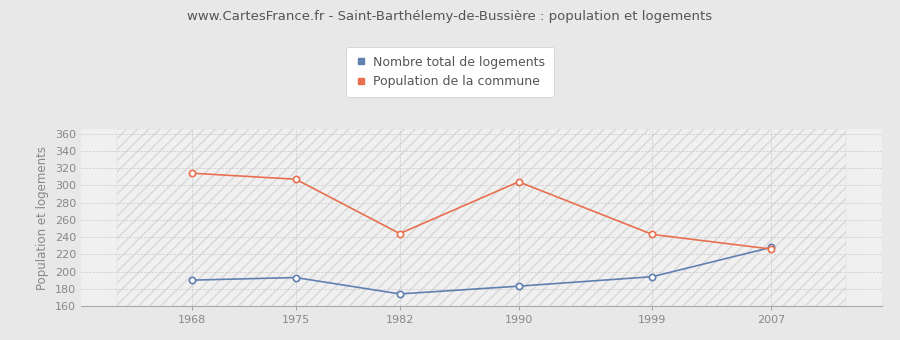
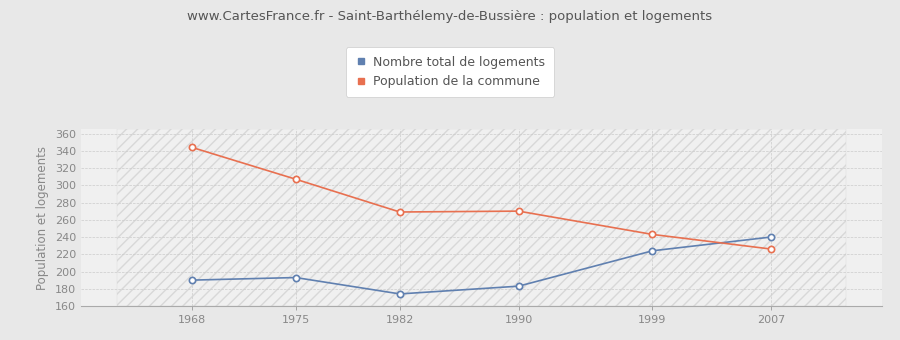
Population de la commune/1968: 314 -> 344
Population de la commune/1982: 244 -> 269
Population de la commune/1990: 304 -> 270
Nombre total de logements/1999: 194 -> 224
Nombre total de logements/2007: 228 -> 240
